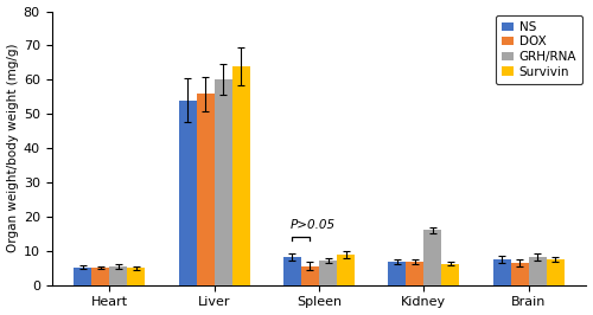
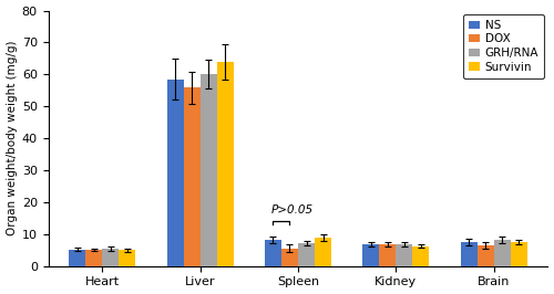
NS/Liver: 54.0 -> 58.5
GRH/RNA/Kidney: 16.0 -> 6.8
